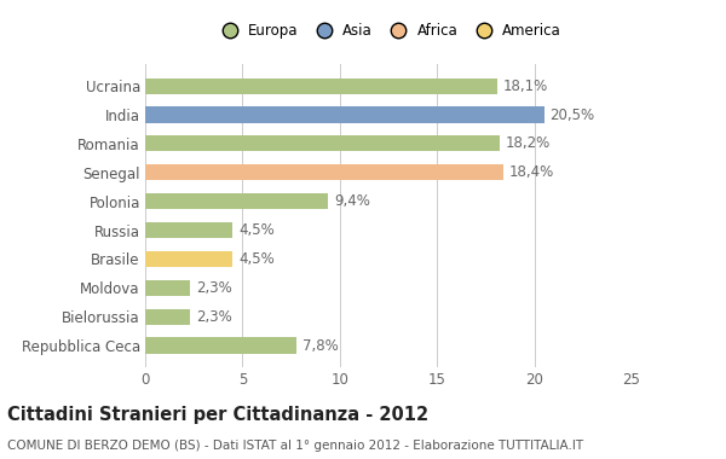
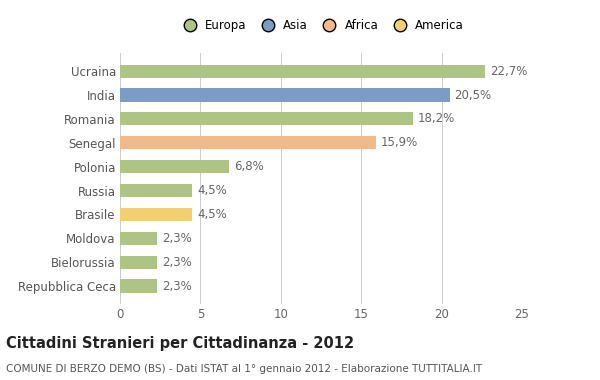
Ucraina: 18,1% -> 22,7%
Senegal: 18,4% -> 15,9%
Polonia: 9,4% -> 6,8%
Repubblica Ceca: 7,8% -> 2,3%
